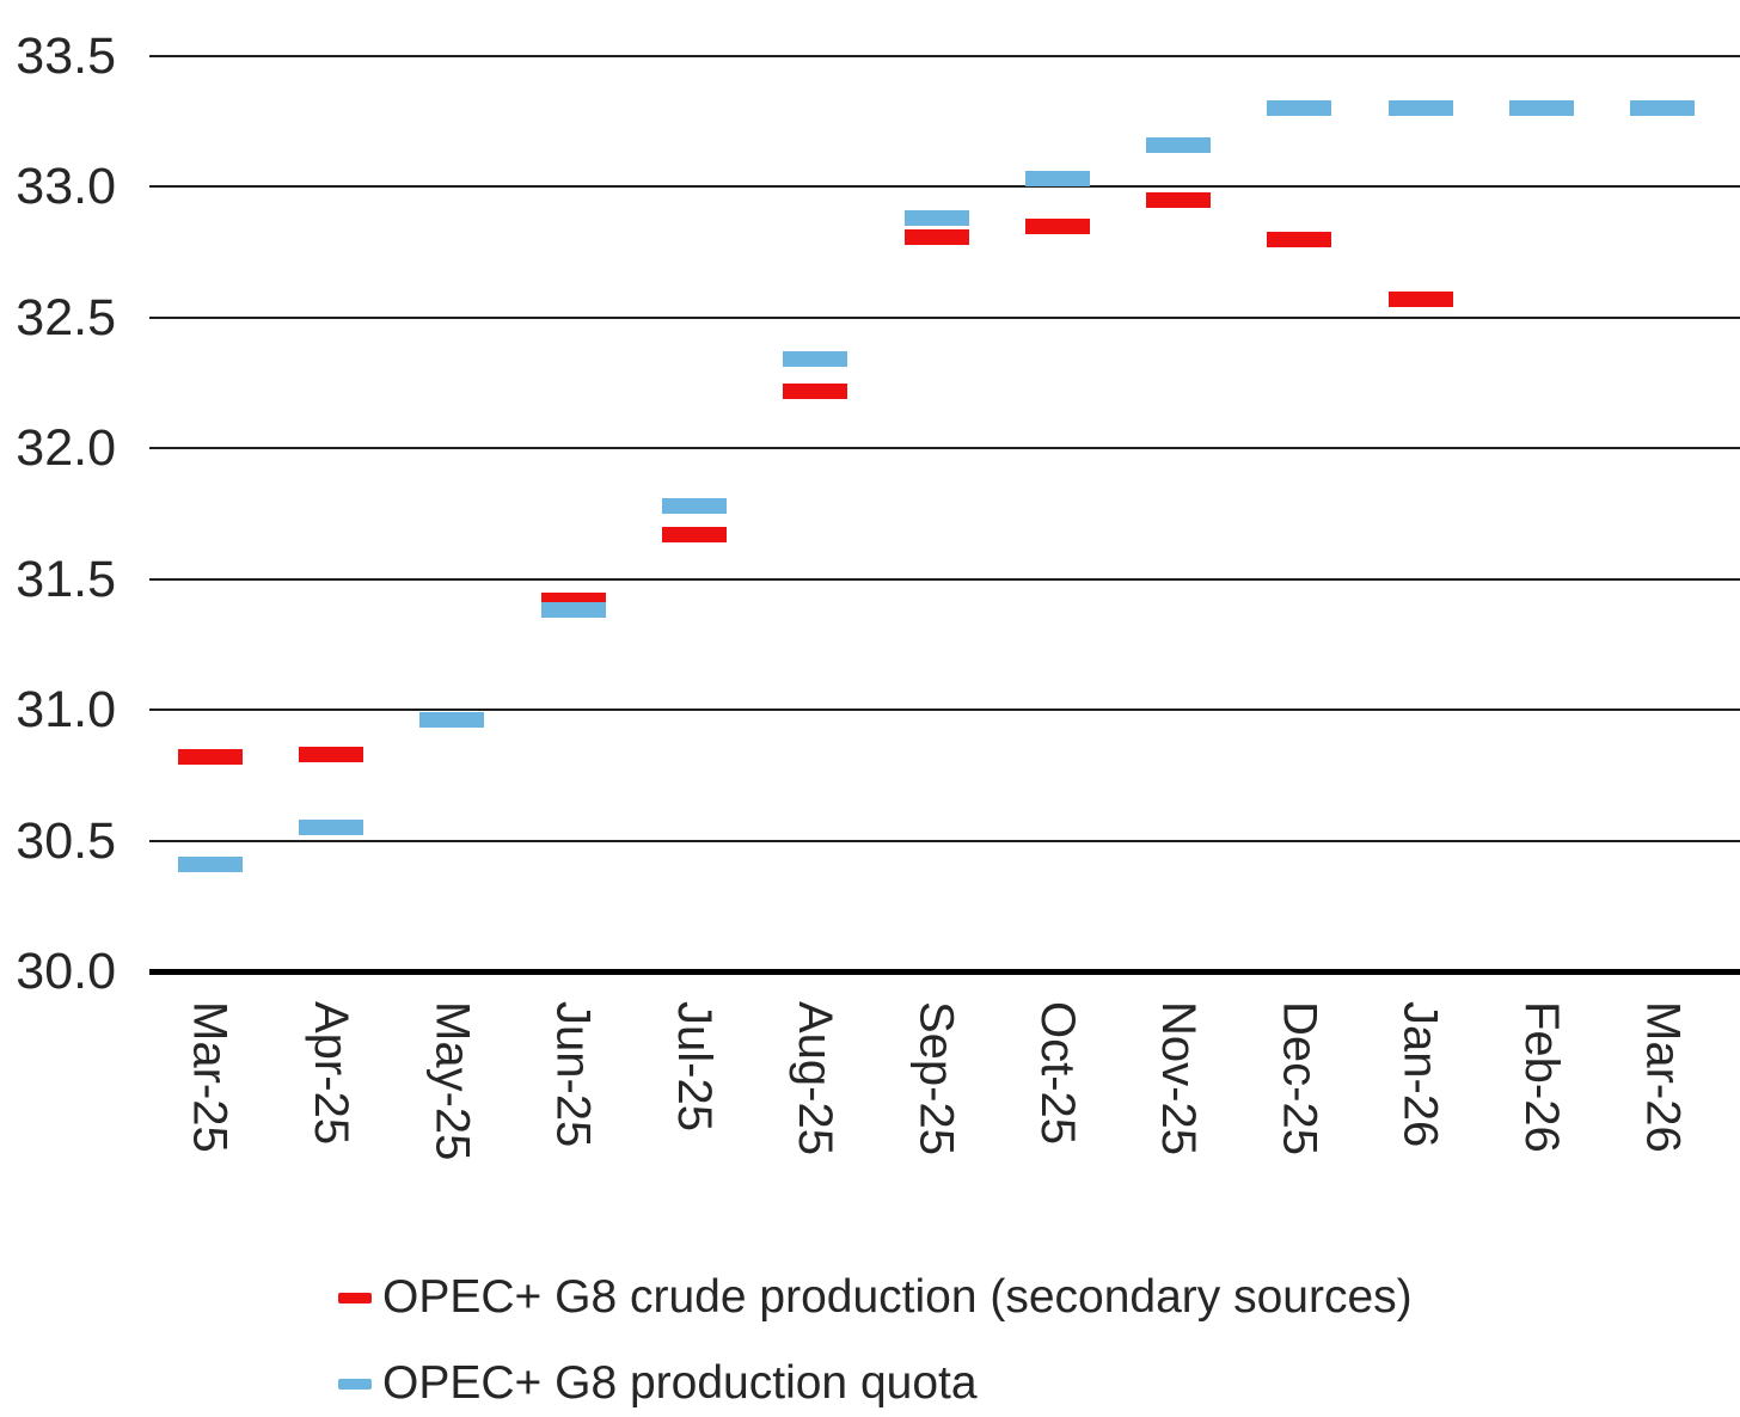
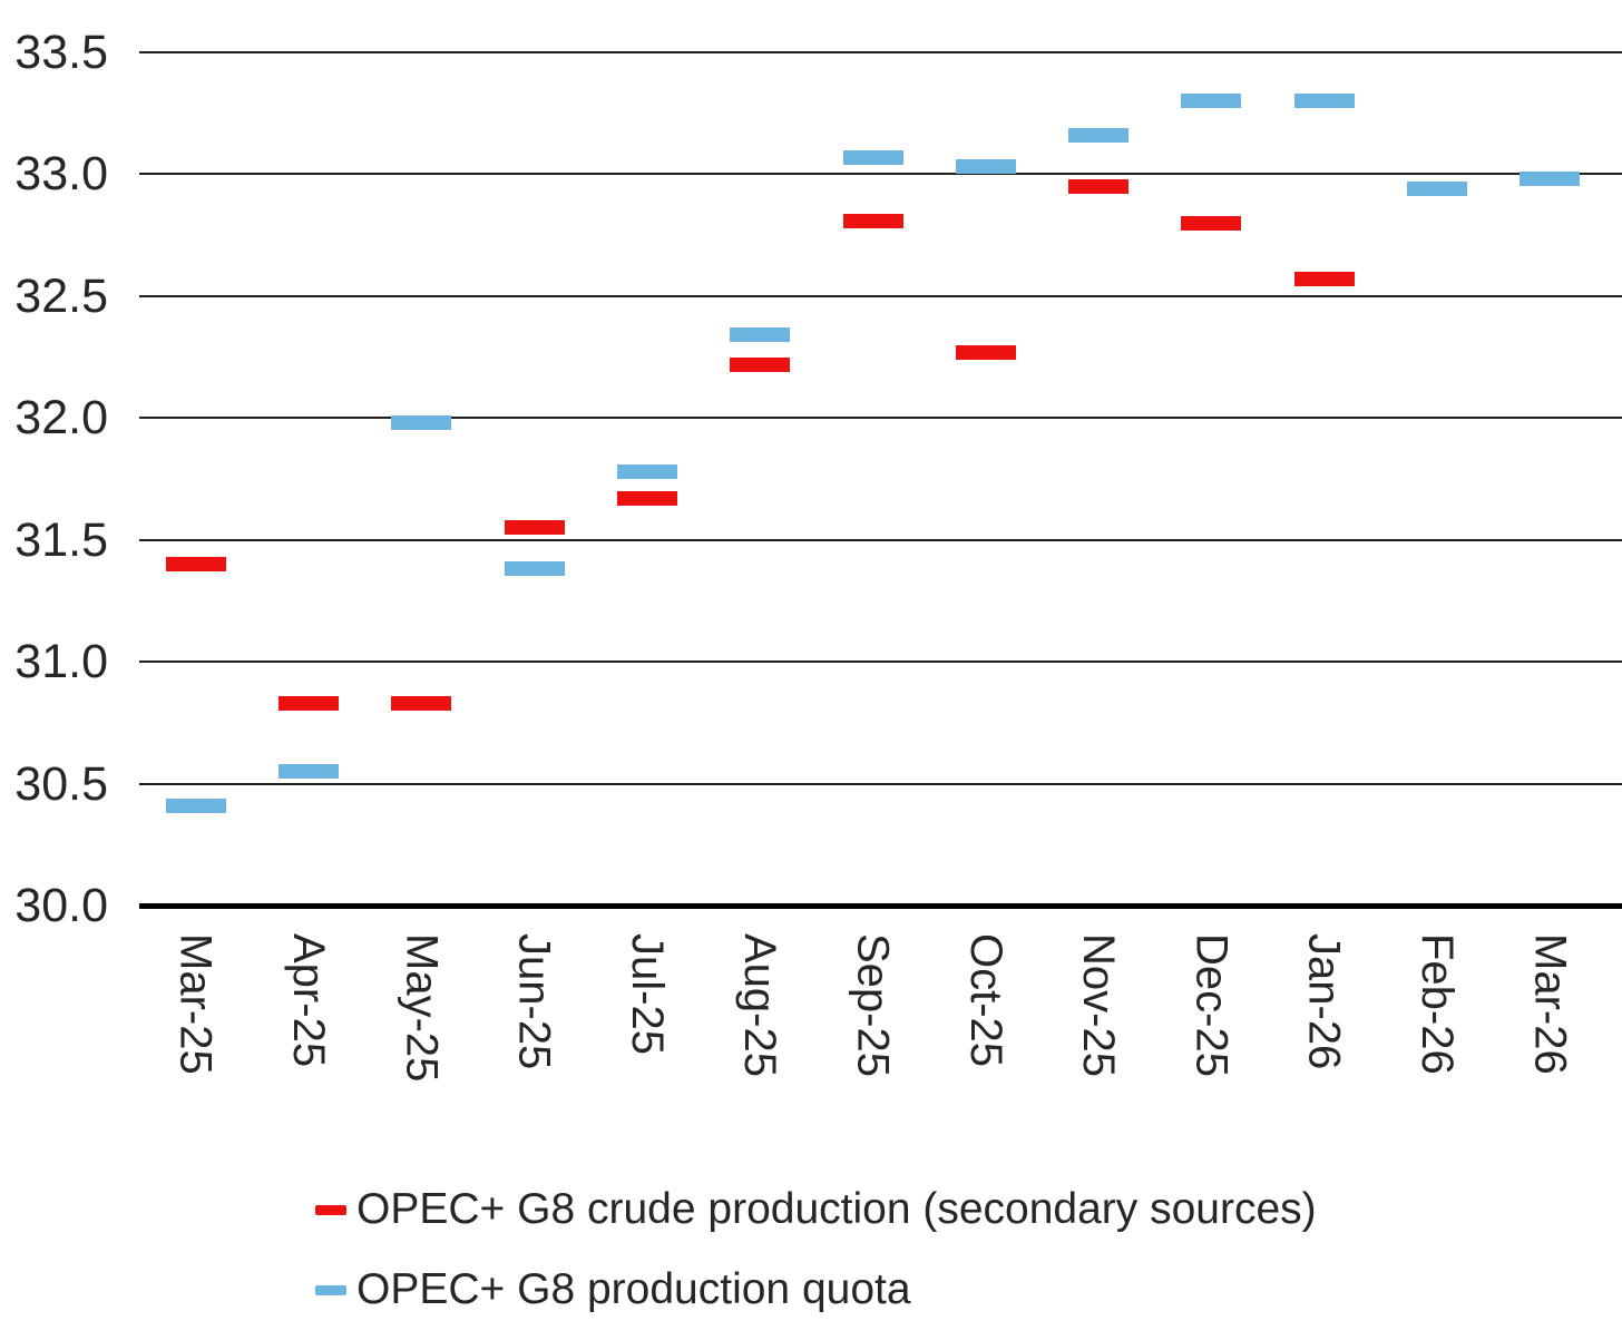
OPEC+ G8 crude production (secondary sources)/Mar-25: 30.82 -> 31.40
OPEC+ G8 crude production (secondary sources)/May-25: 30.96 -> 30.83
OPEC+ G8 production quota/May-25: 30.96 -> 31.98
OPEC+ G8 crude production (secondary sources)/Jun-25: 31.42 -> 31.55
OPEC+ G8 production quota/Sep-25: 32.88 -> 33.07
OPEC+ G8 crude production (secondary sources)/Oct-25: 32.85 -> 32.27
OPEC+ G8 production quota/Feb-26: 33.30 -> 32.94
OPEC+ G8 production quota/Mar-26: 33.30 -> 32.98
